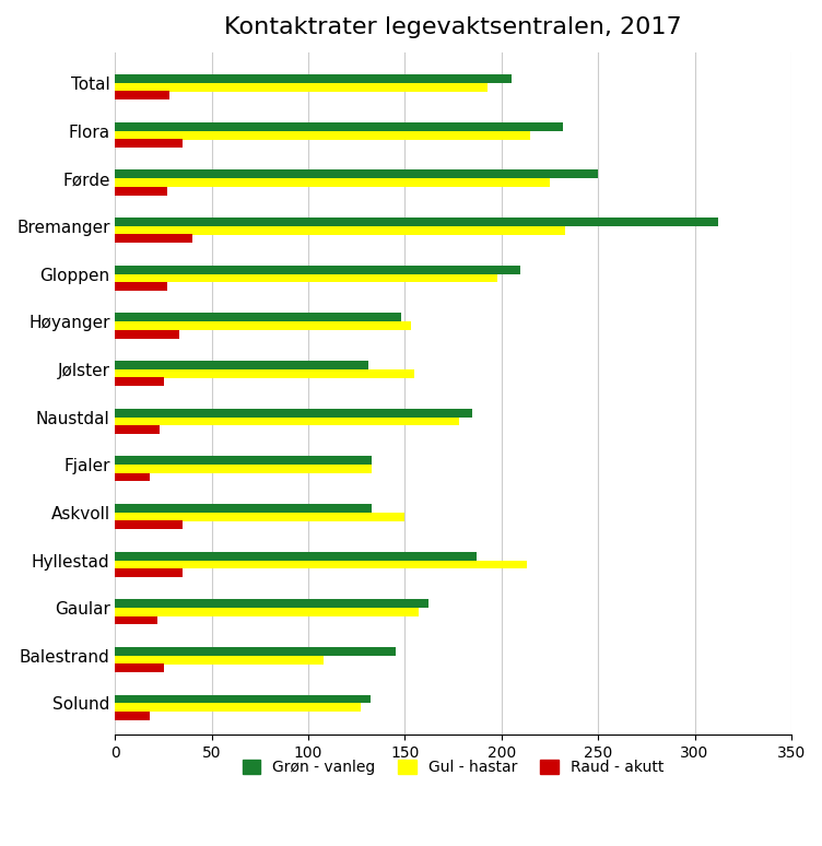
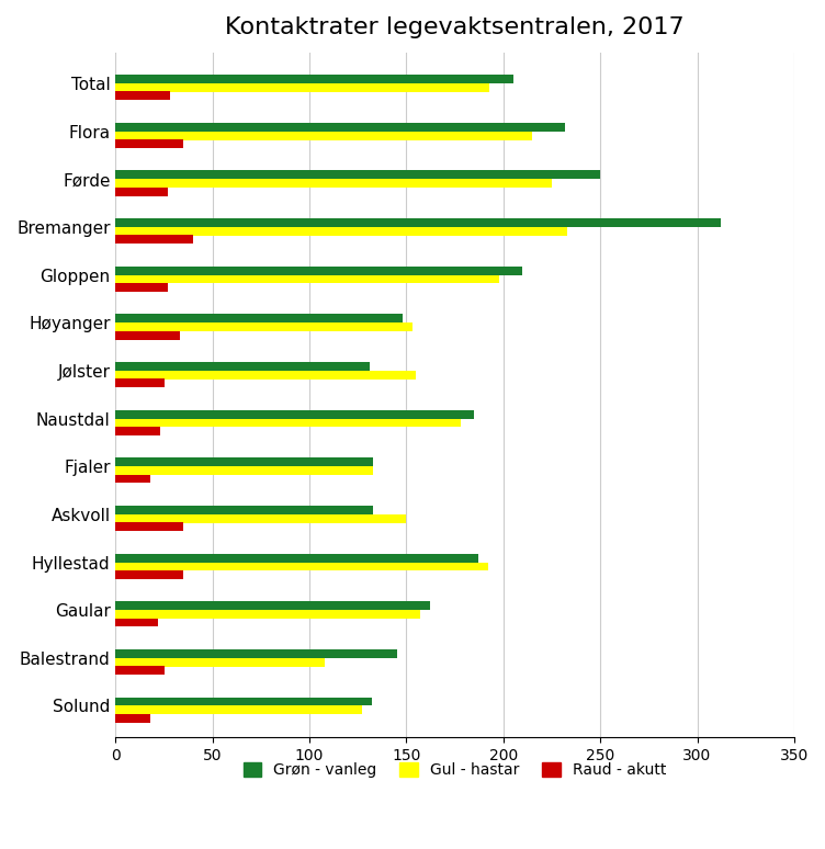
Gul - hastar/Hyllestad: 213 -> 192
